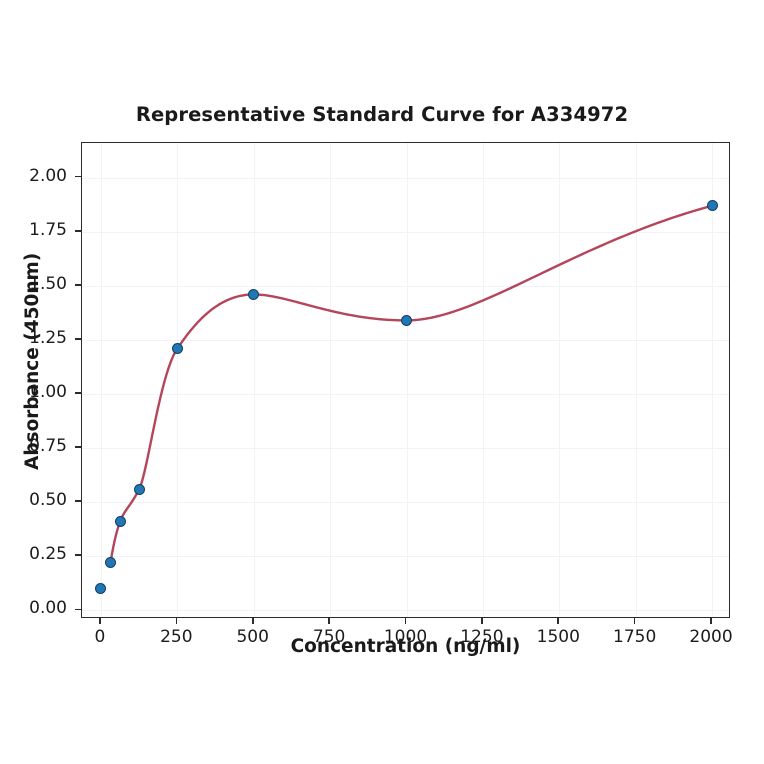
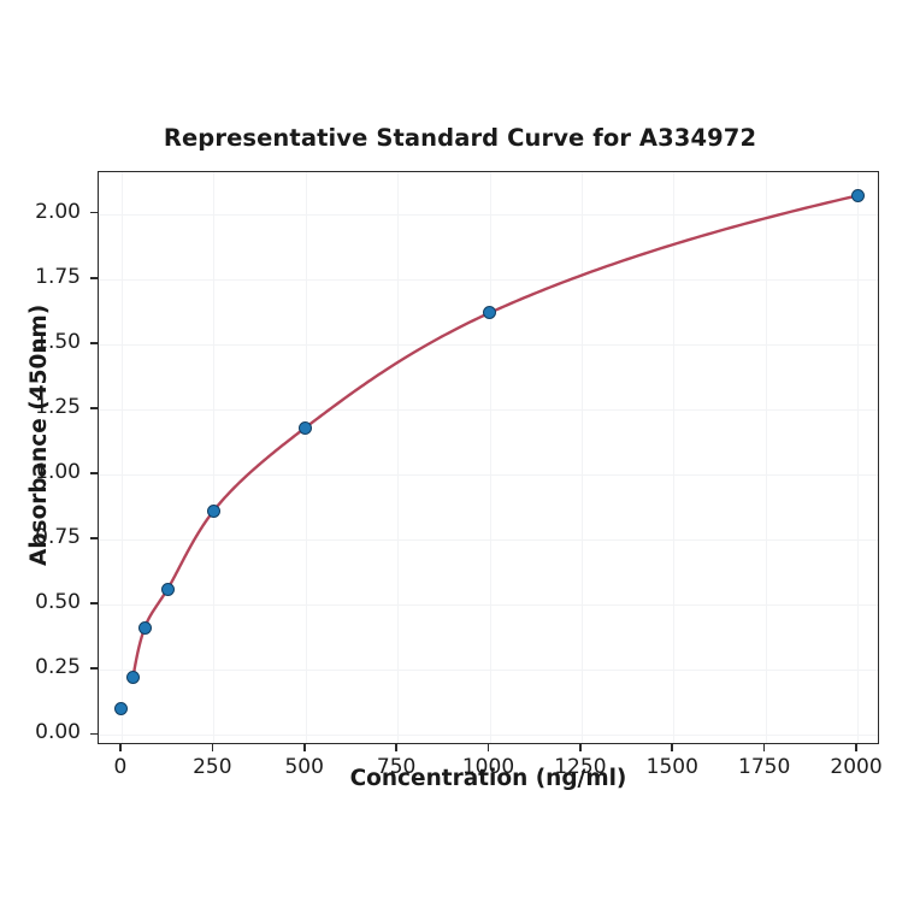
250: 1.21 -> 0.86
500: 1.46 -> 1.18
1000: 1.34 -> 1.62
2000: 1.87 -> 2.07
